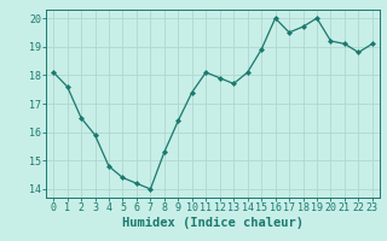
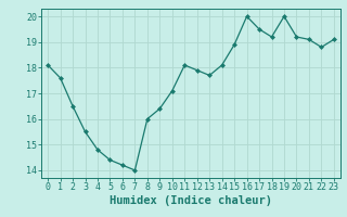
3: 15.9 -> 15.5
8: 15.3 -> 16.0
10: 17.4 -> 17.1
18: 19.7 -> 19.2
